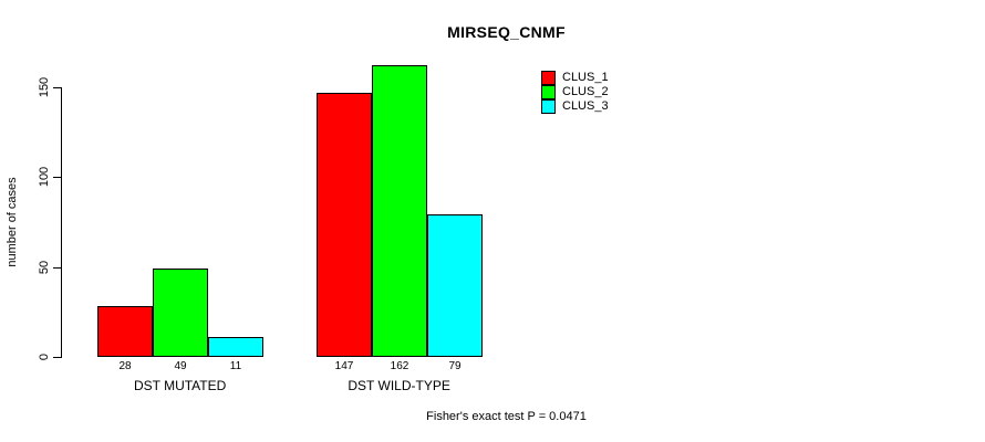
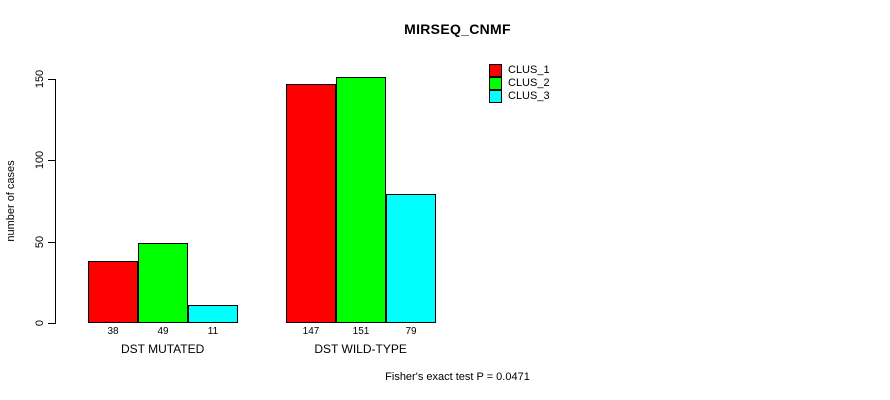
CLUS_1/DST MUTATED: 28 -> 38
CLUS_2/DST WILD-TYPE: 162 -> 151
